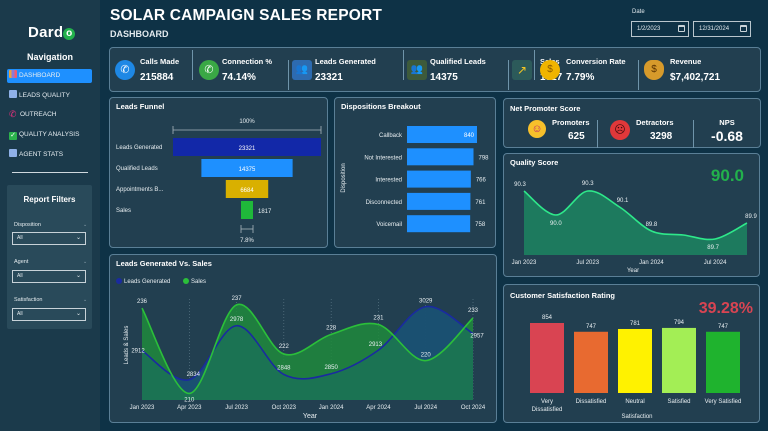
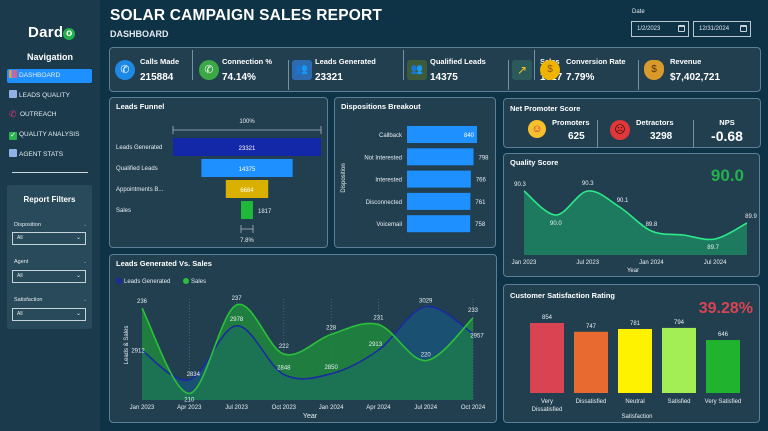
Customer Satisfaction Rating/Very Satisfied: 747 -> 646
